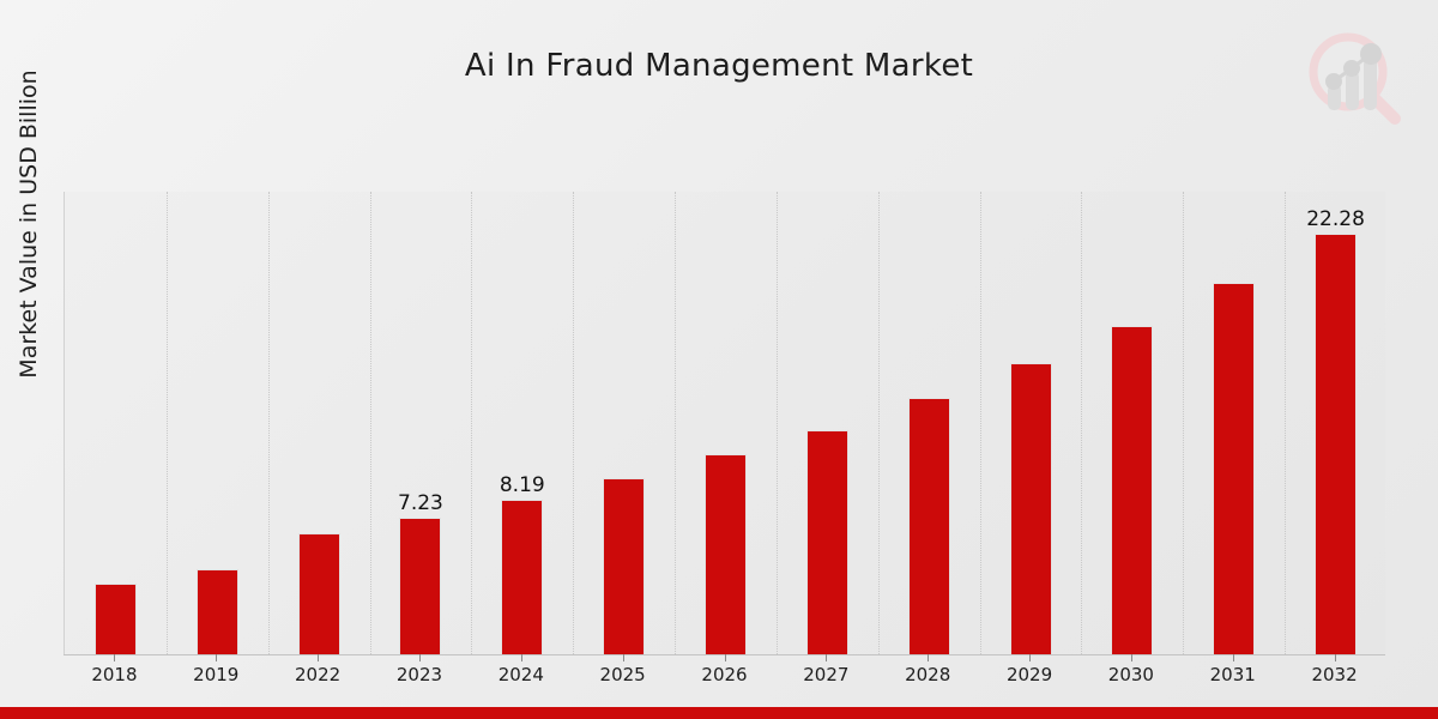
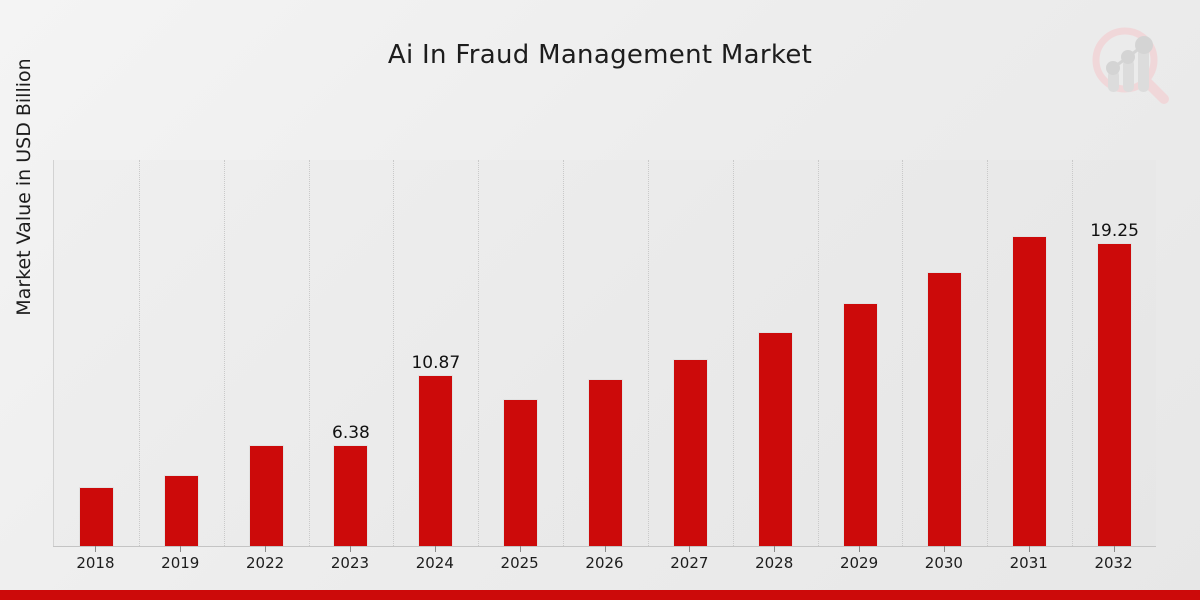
2023: 7.23 -> 6.38
2024: 8.19 -> 10.87
2032: 22.28 -> 19.25
